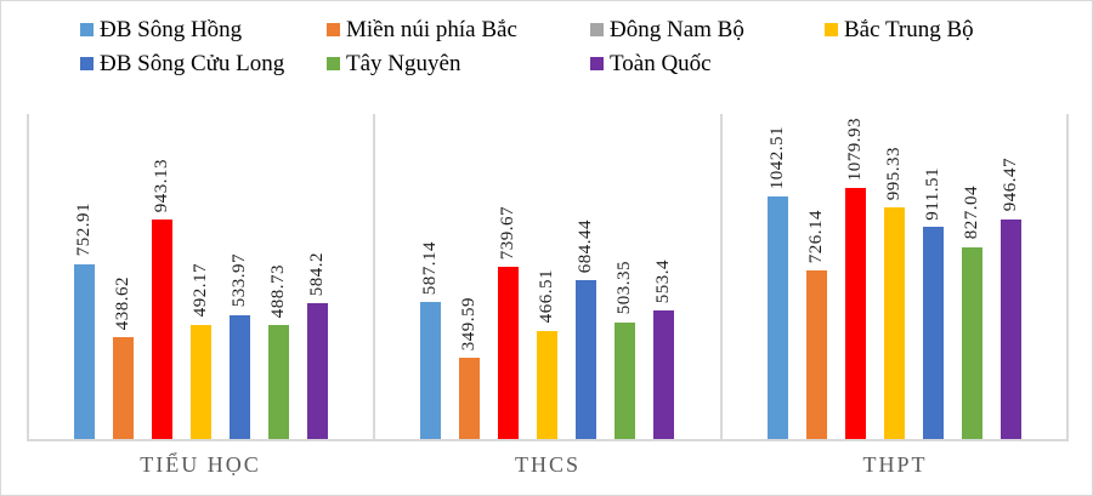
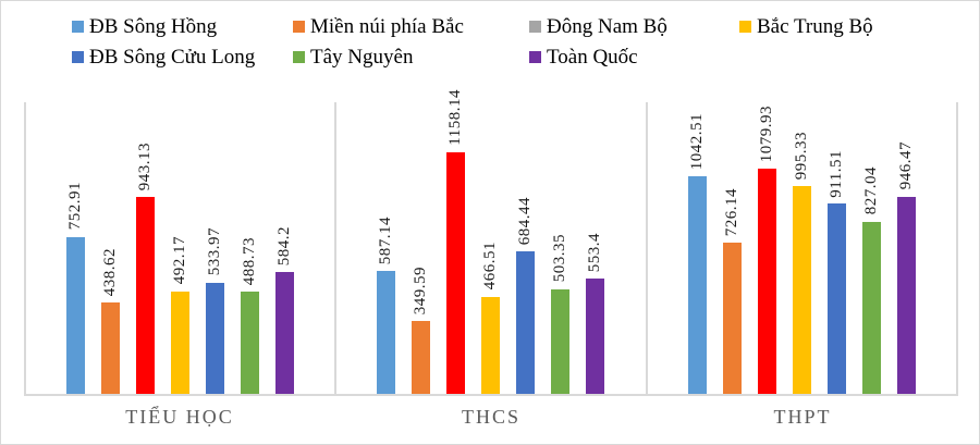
Đông Nam Bộ/THCS: 739.67 -> 1158.14
